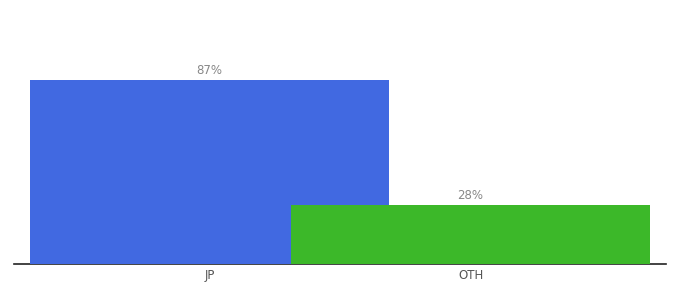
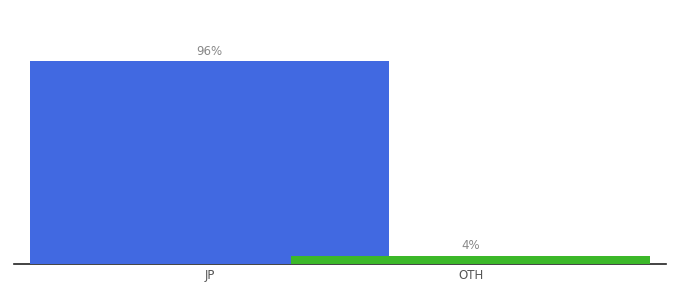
JP: 87% -> 96%
OTH: 28% -> 4%
